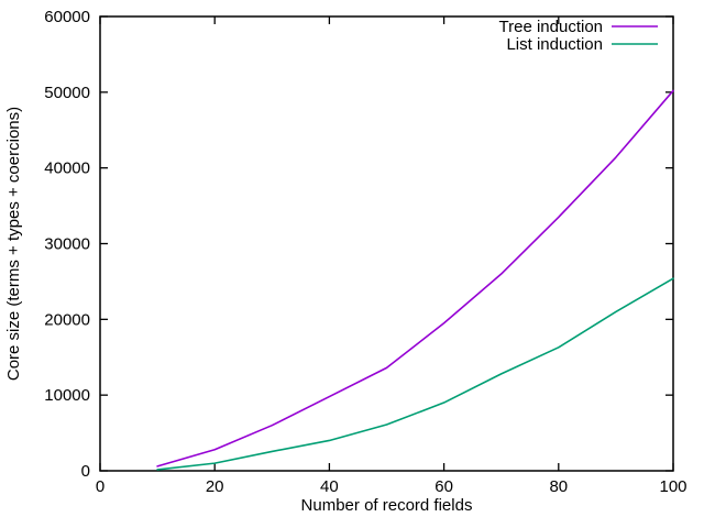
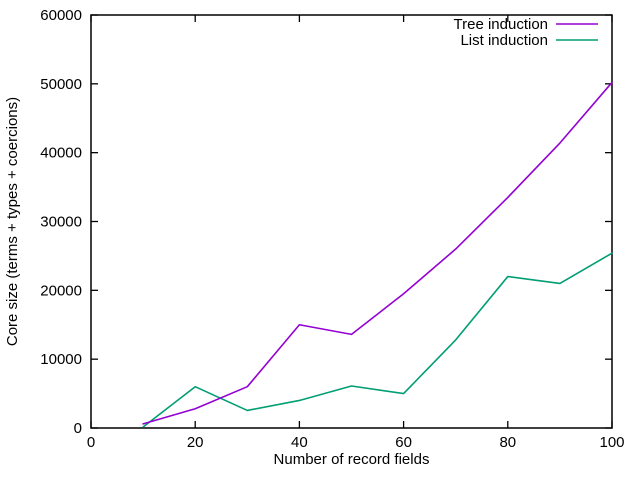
List induction/20: 1000 -> 6000
Tree induction/40: 10000 -> 15000
List induction/60: 9000 -> 5000
List induction/80: 16000 -> 22000
